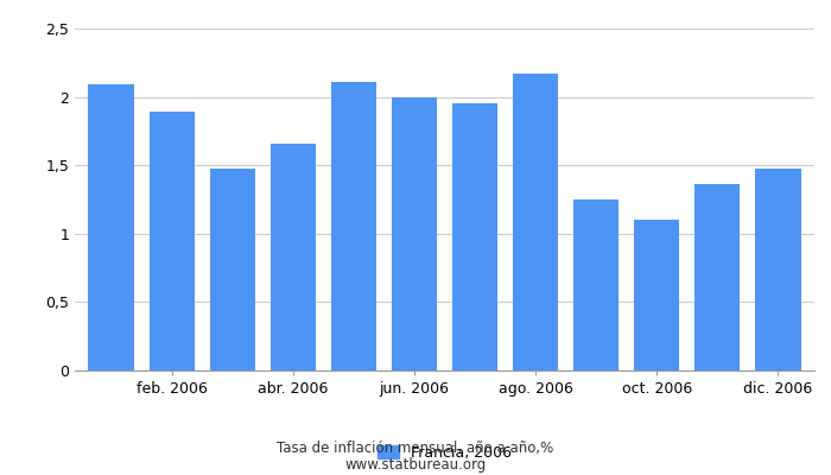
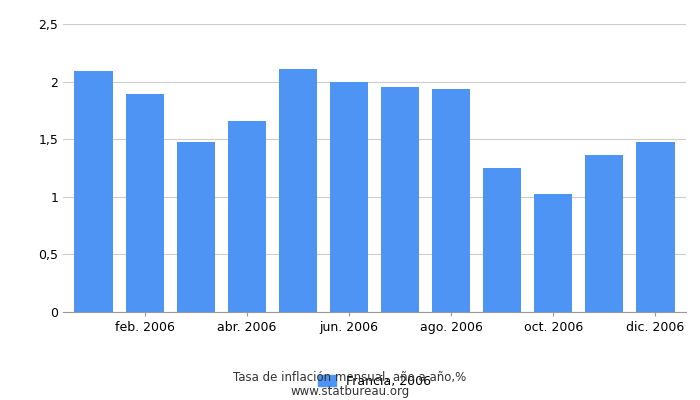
ago. 2006: 2,17 -> 1,94
oct. 2006: 1,10 -> 1,02
